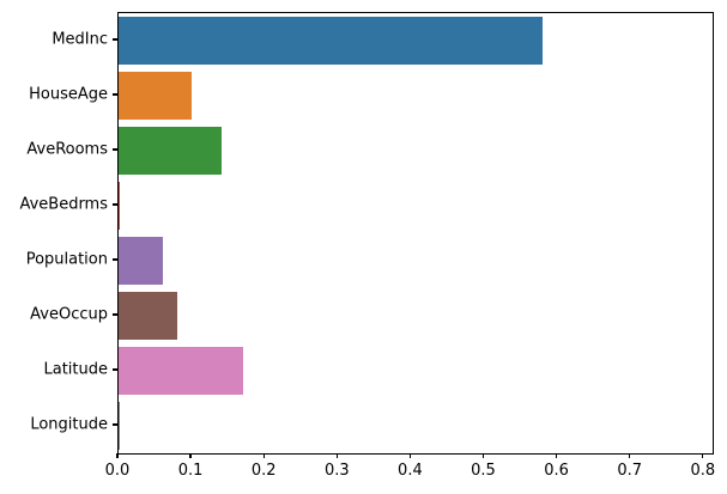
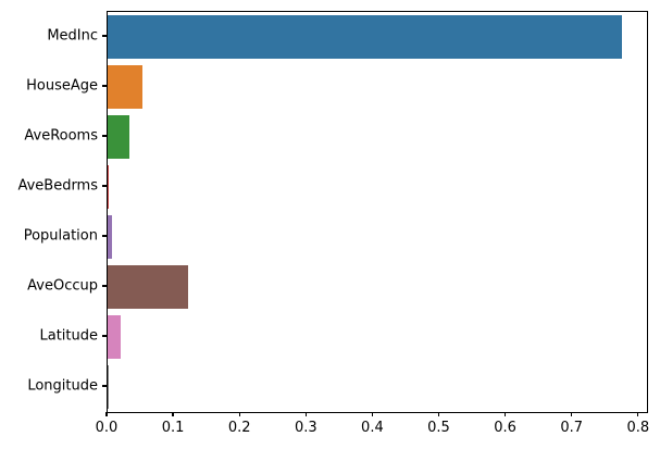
MedInc: 0.58 -> 0.77
HouseAge: 0.10 -> 0.05
AveRooms: 0.14 -> 0.03
Population: 0.06 -> 0.01
AveOccup: 0.08 -> 0.12
Latitude: 0.17 -> 0.02
